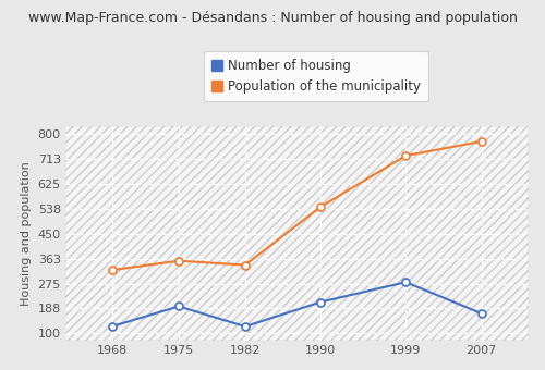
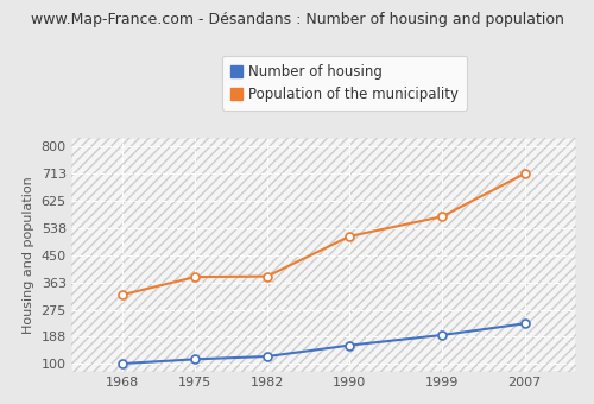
Number of housing/1968: 125 -> 101
Number of housing/1975: 195 -> 115
Population of the municipality/1975: 355 -> 380
Population of the municipality/1982: 340 -> 382
Number of housing/1990: 210 -> 160
Population of the municipality/1990: 545 -> 511
Number of housing/1999: 280 -> 193
Population of the municipality/1999: 725 -> 575
Number of housing/2007: 170 -> 230
Population of the municipality/2007: 775 -> 713
